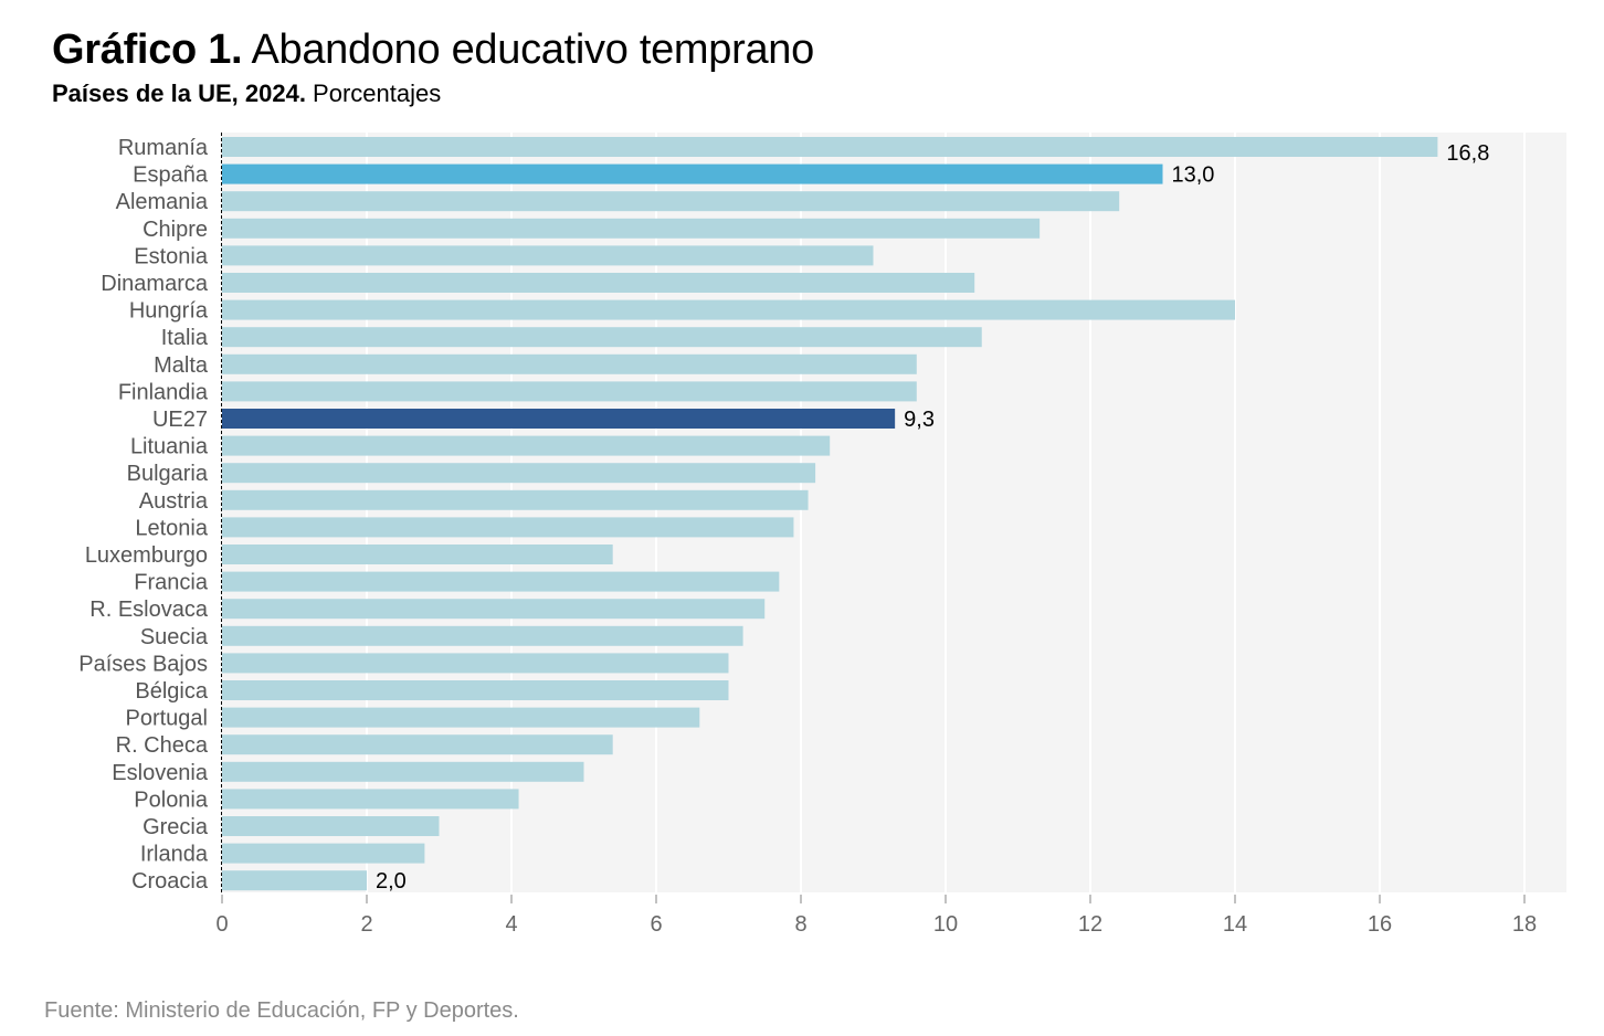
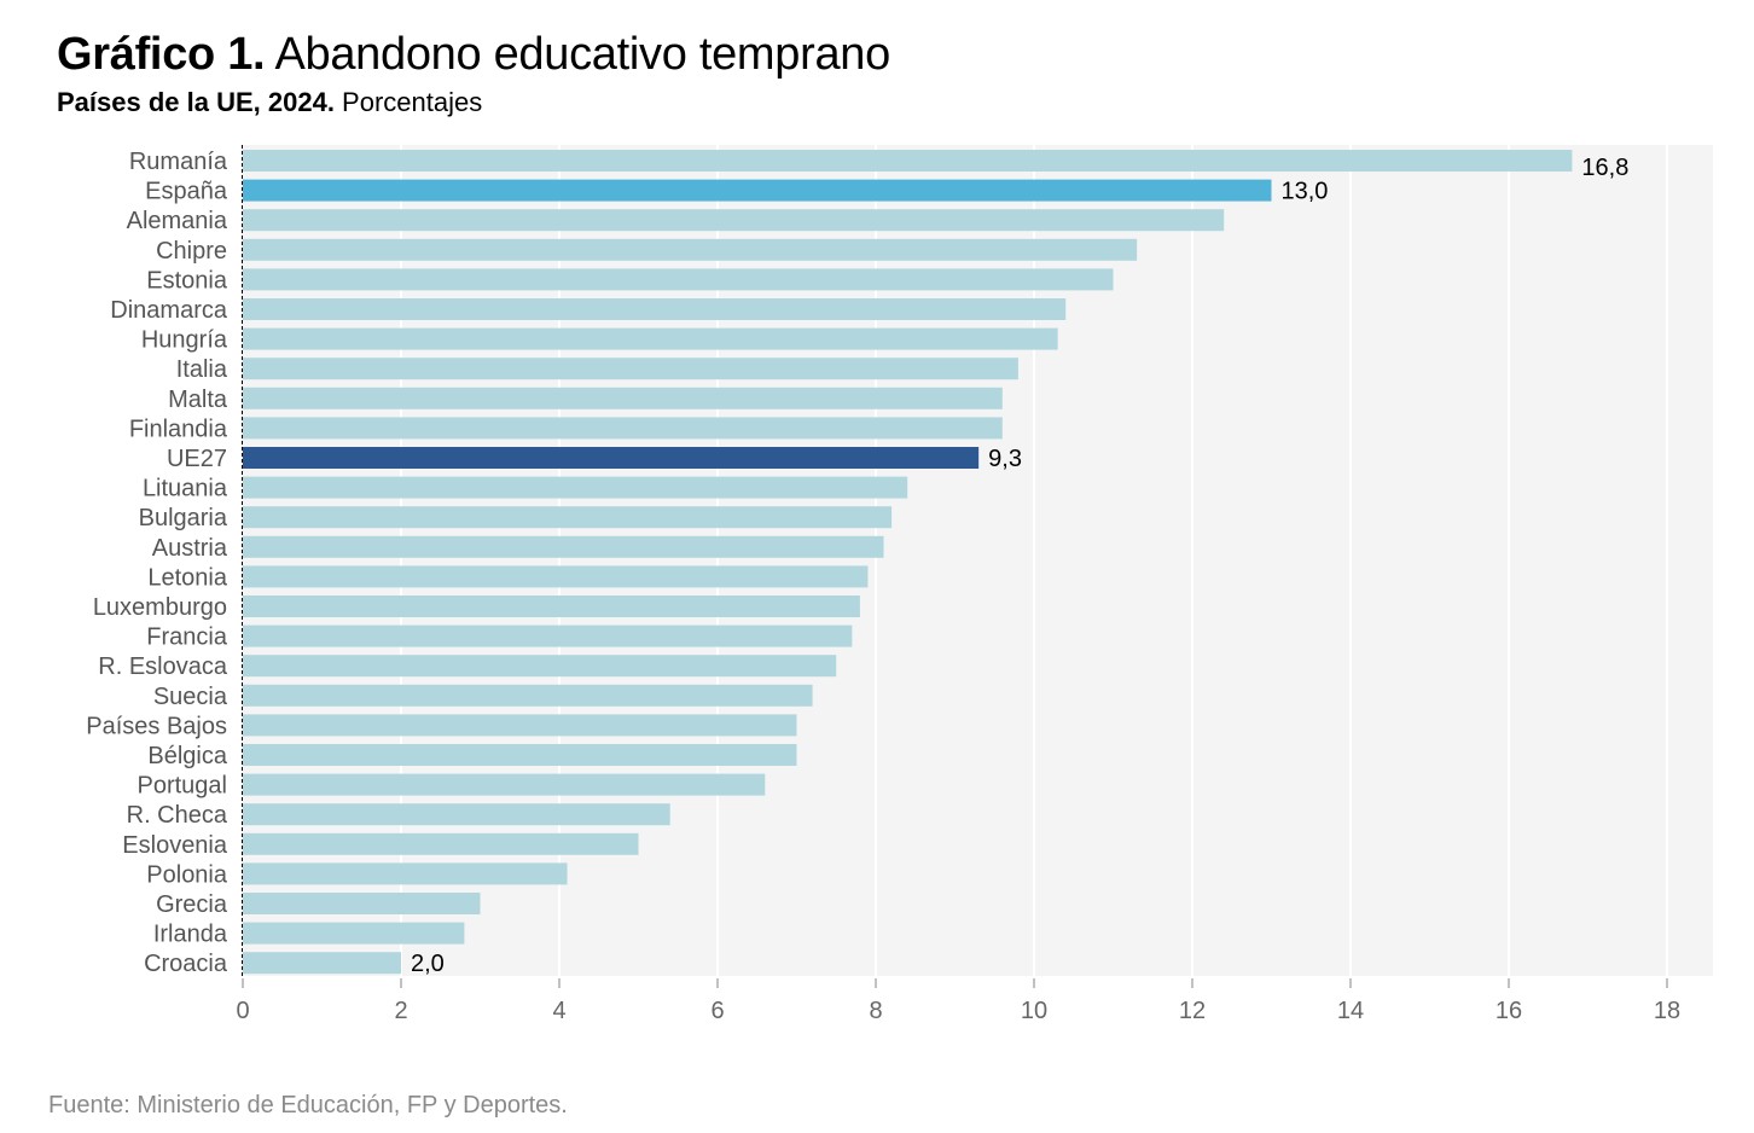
Estonia: 9.0 -> 11.0
Hungría: 14.0 -> 10.3
Italia: 10.5 -> 9.8
Luxemburgo: 5.4 -> 7.8
